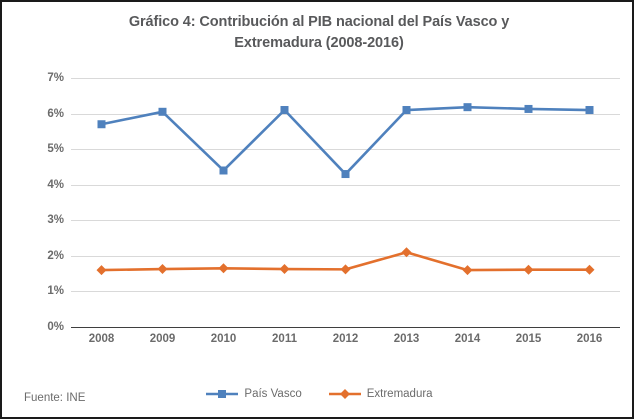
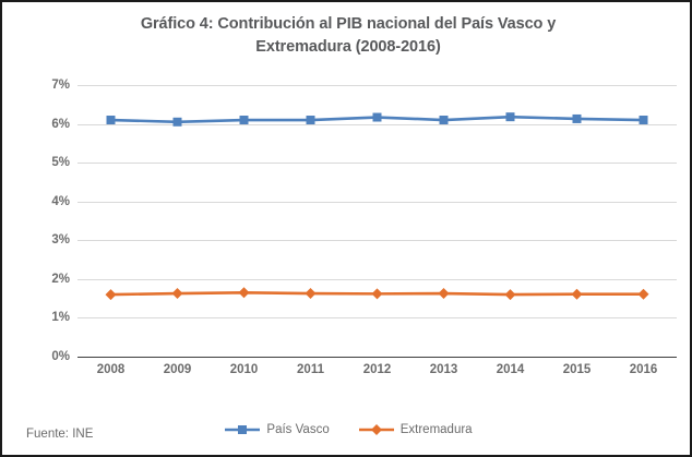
País Vasco/2008: 5.7% -> 6.1%
País Vasco/2010: 4.4% -> 6.1%
País Vasco/2012: 4.3% -> 6.2%
Extremadura/2013: 2.1% -> 1.6%
